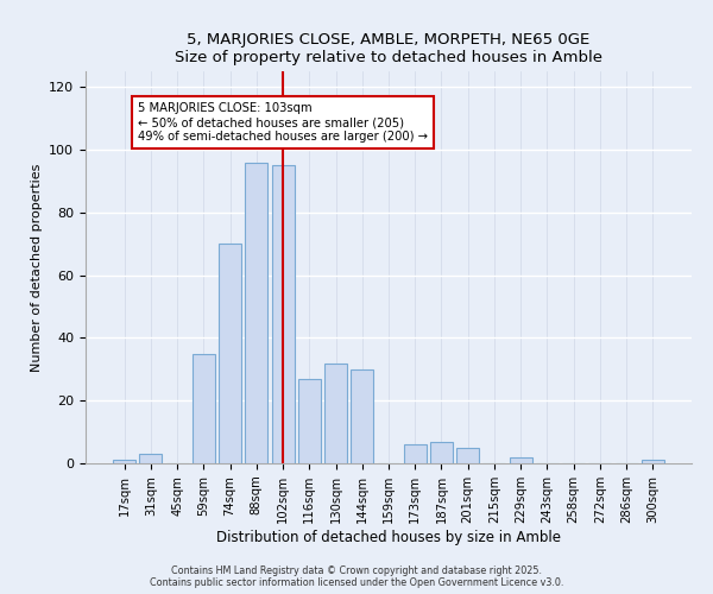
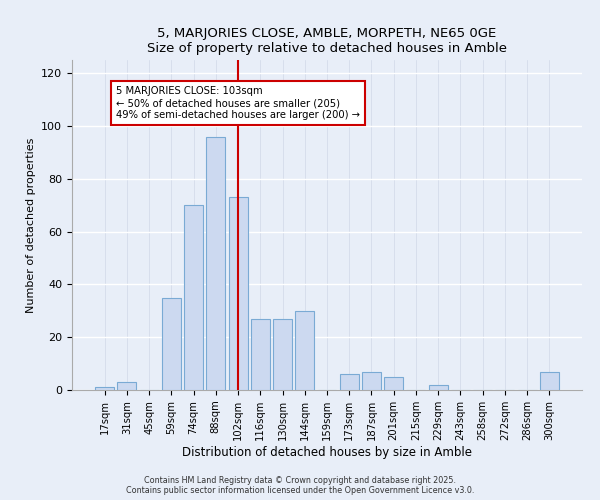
102sqm: 95 -> 73
130sqm: 32 -> 27
300sqm: 1 -> 7
